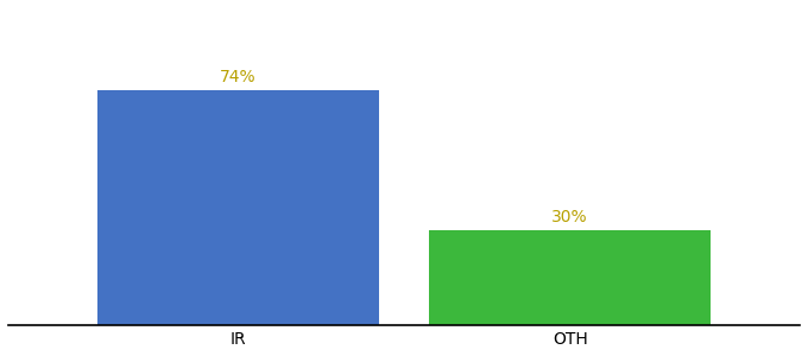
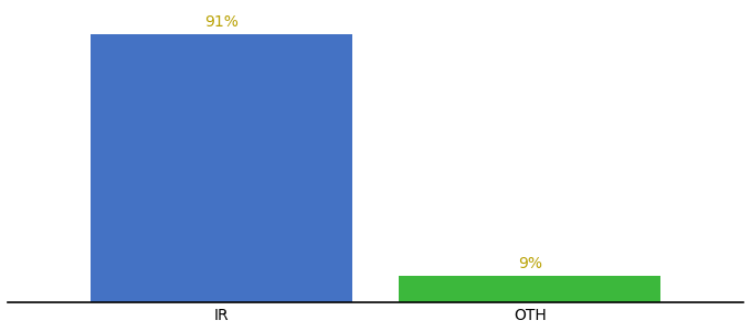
IR: 74% -> 91%
OTH: 30% -> 9%
